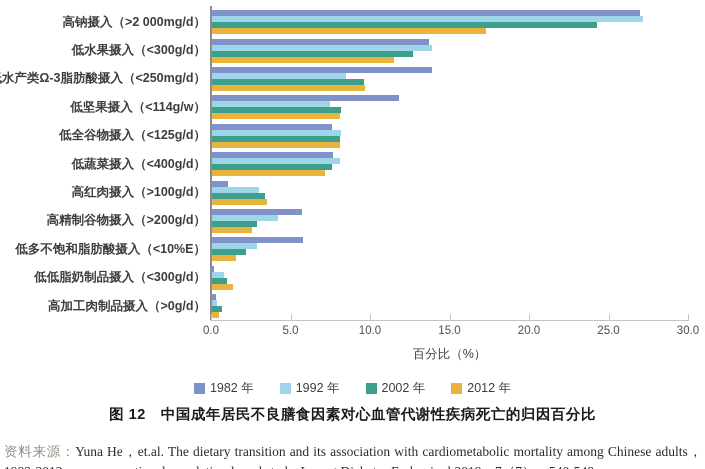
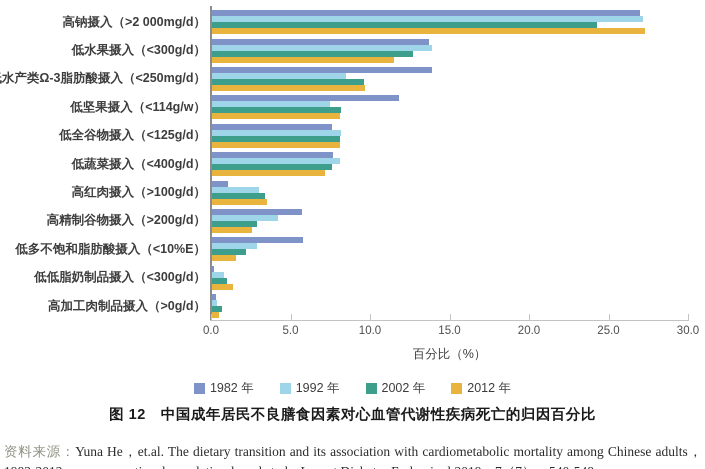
2012 年/高钠摄入（>2 000mg/d）: 17.3 -> 27.3
